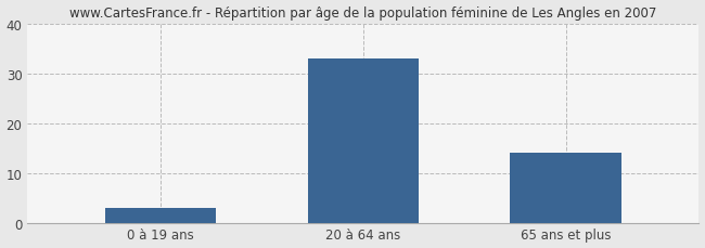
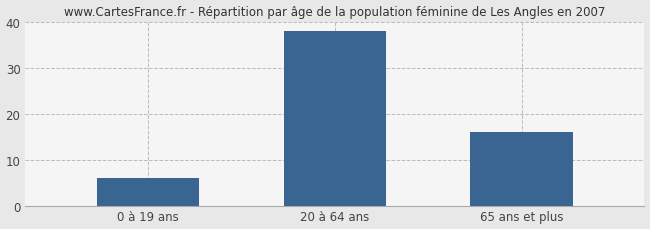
0 à 19 ans: 3 -> 6
20 à 64 ans: 33 -> 38
65 ans et plus: 14 -> 16
